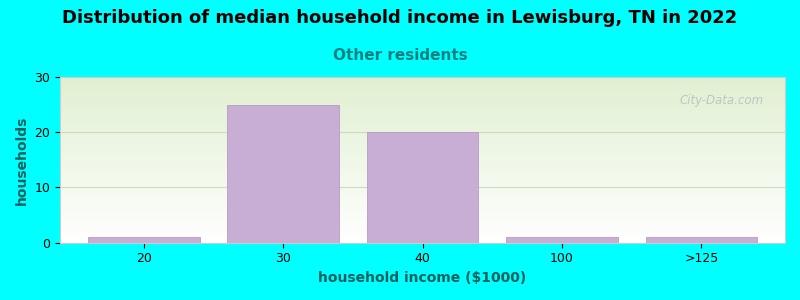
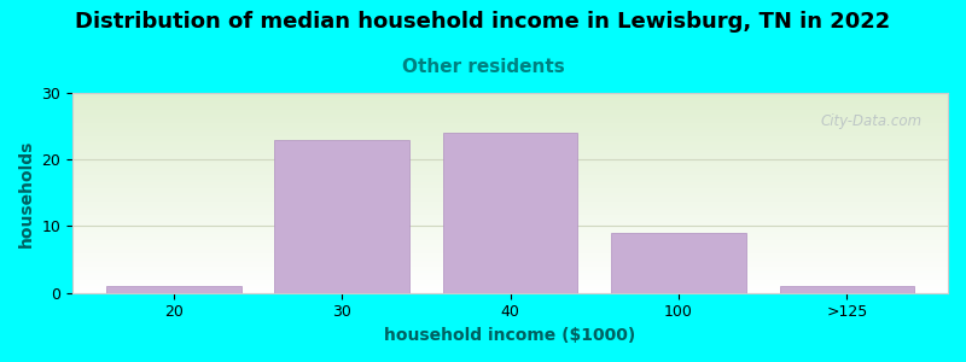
30: 25 -> 23
40: 20 -> 24
100: 1 -> 9
